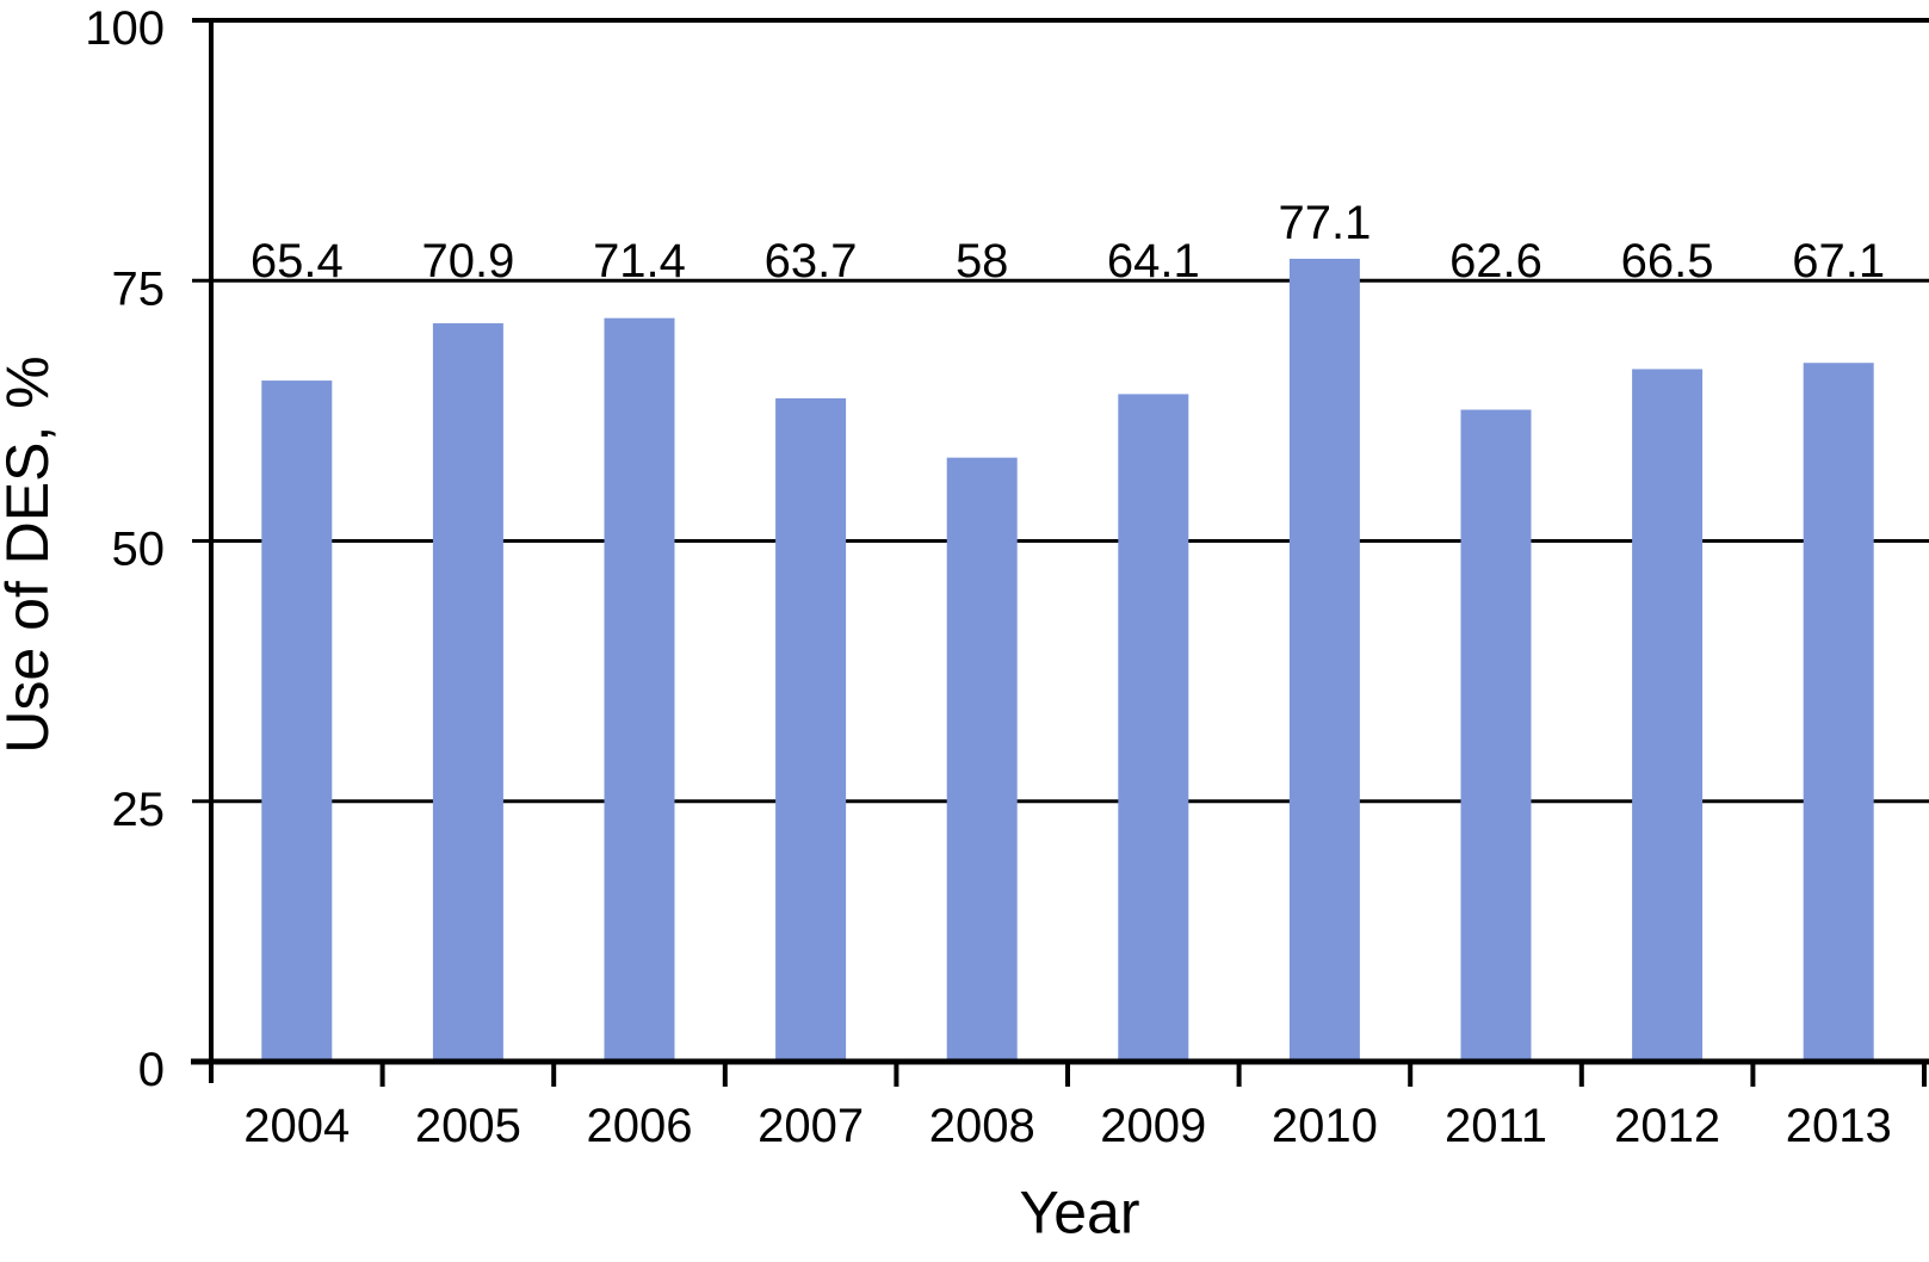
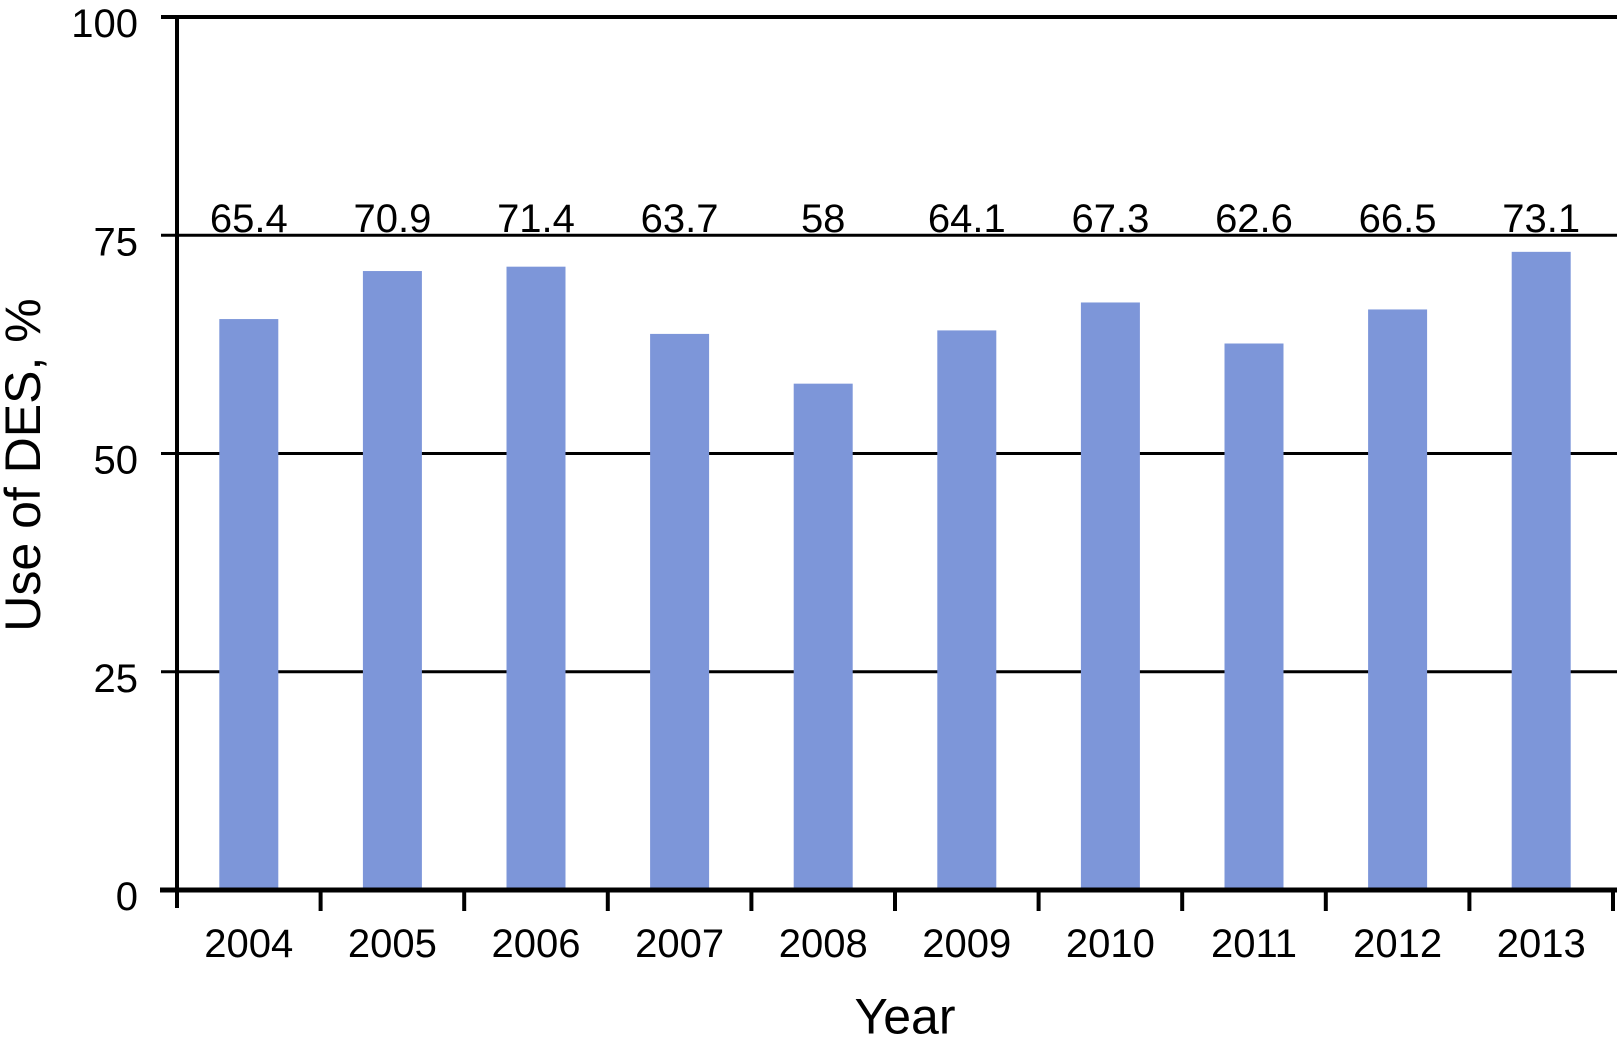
2010: 77.1 -> 67.3
2013: 67.1 -> 73.1
